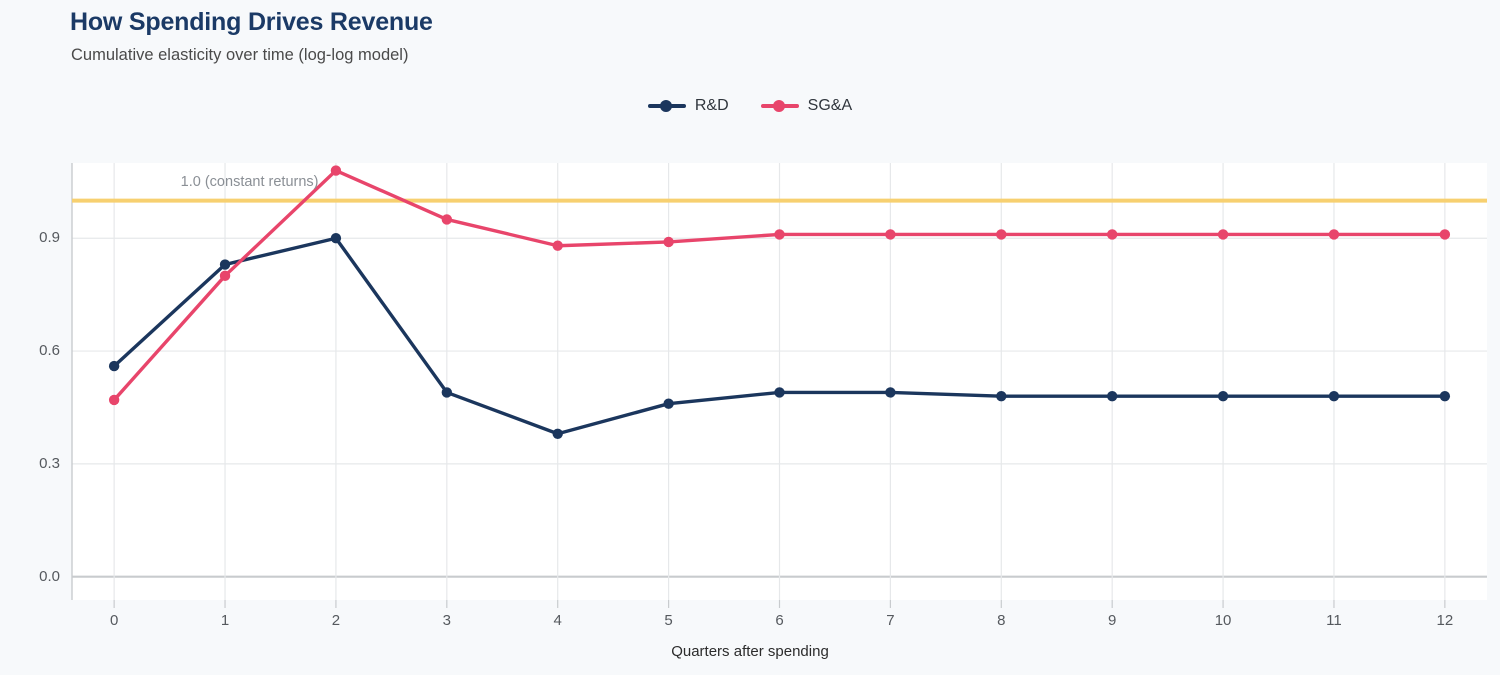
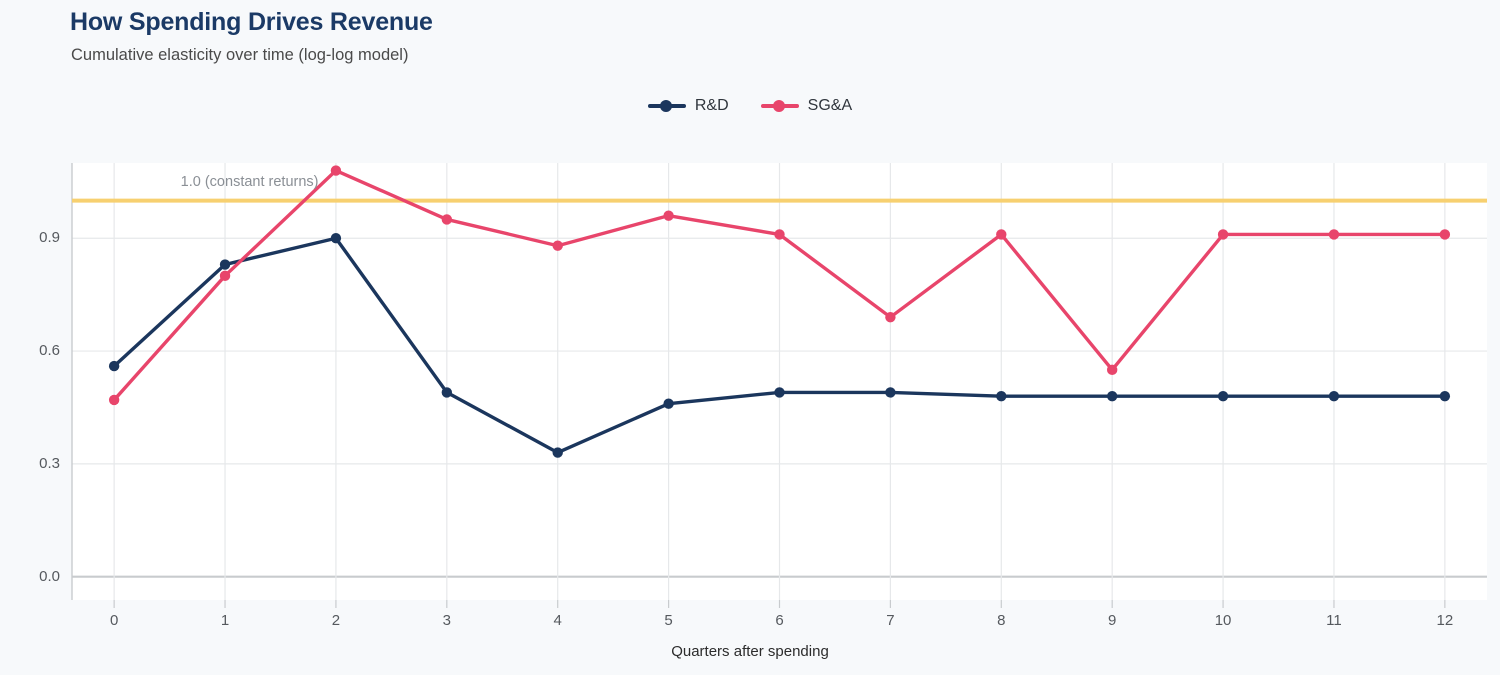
R&D/4: 0.38 -> 0.33
SG&A/5: 0.89 -> 0.96
SG&A/7: 0.91 -> 0.69
SG&A/9: 0.91 -> 0.55
